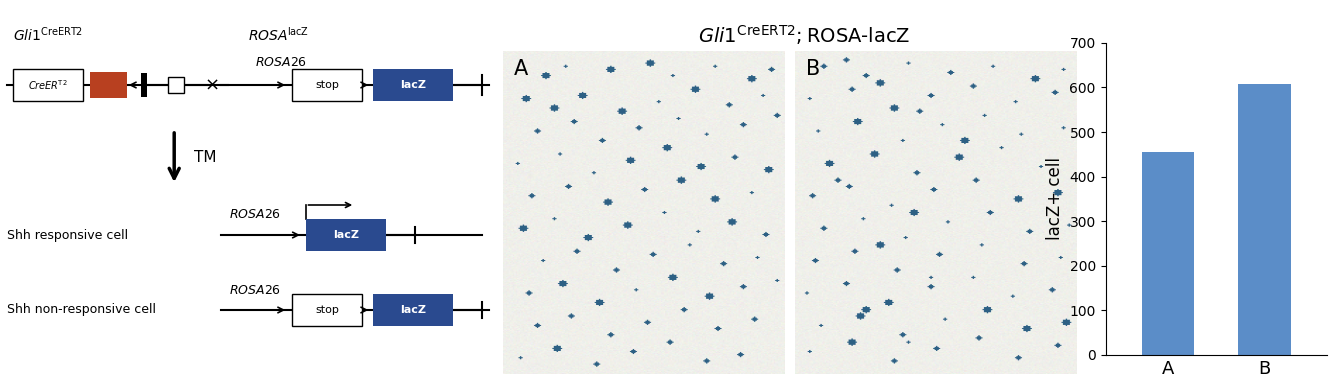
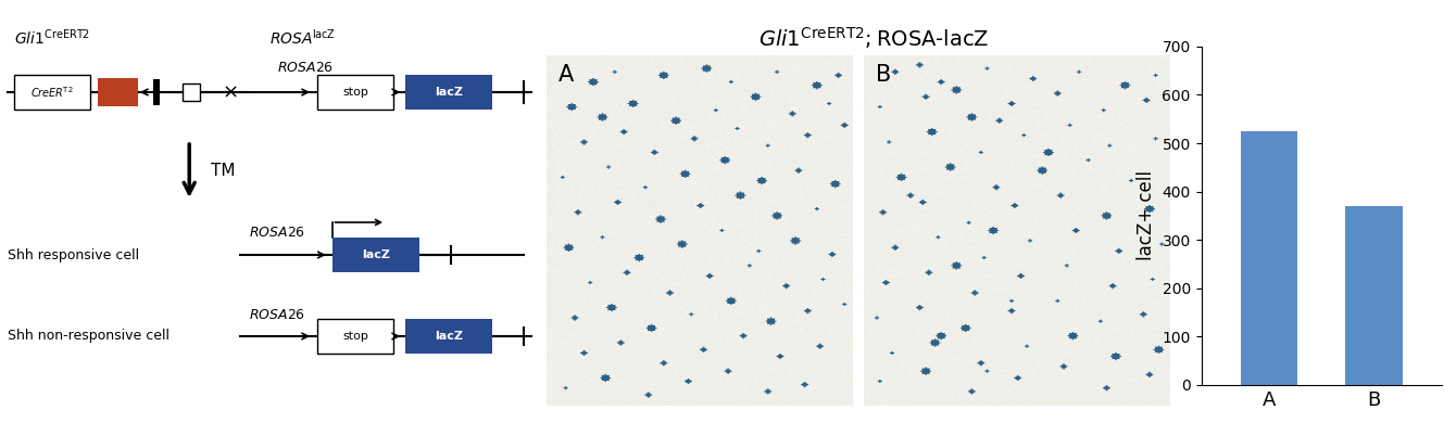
A: 455 -> 525
B: 608 -> 370
